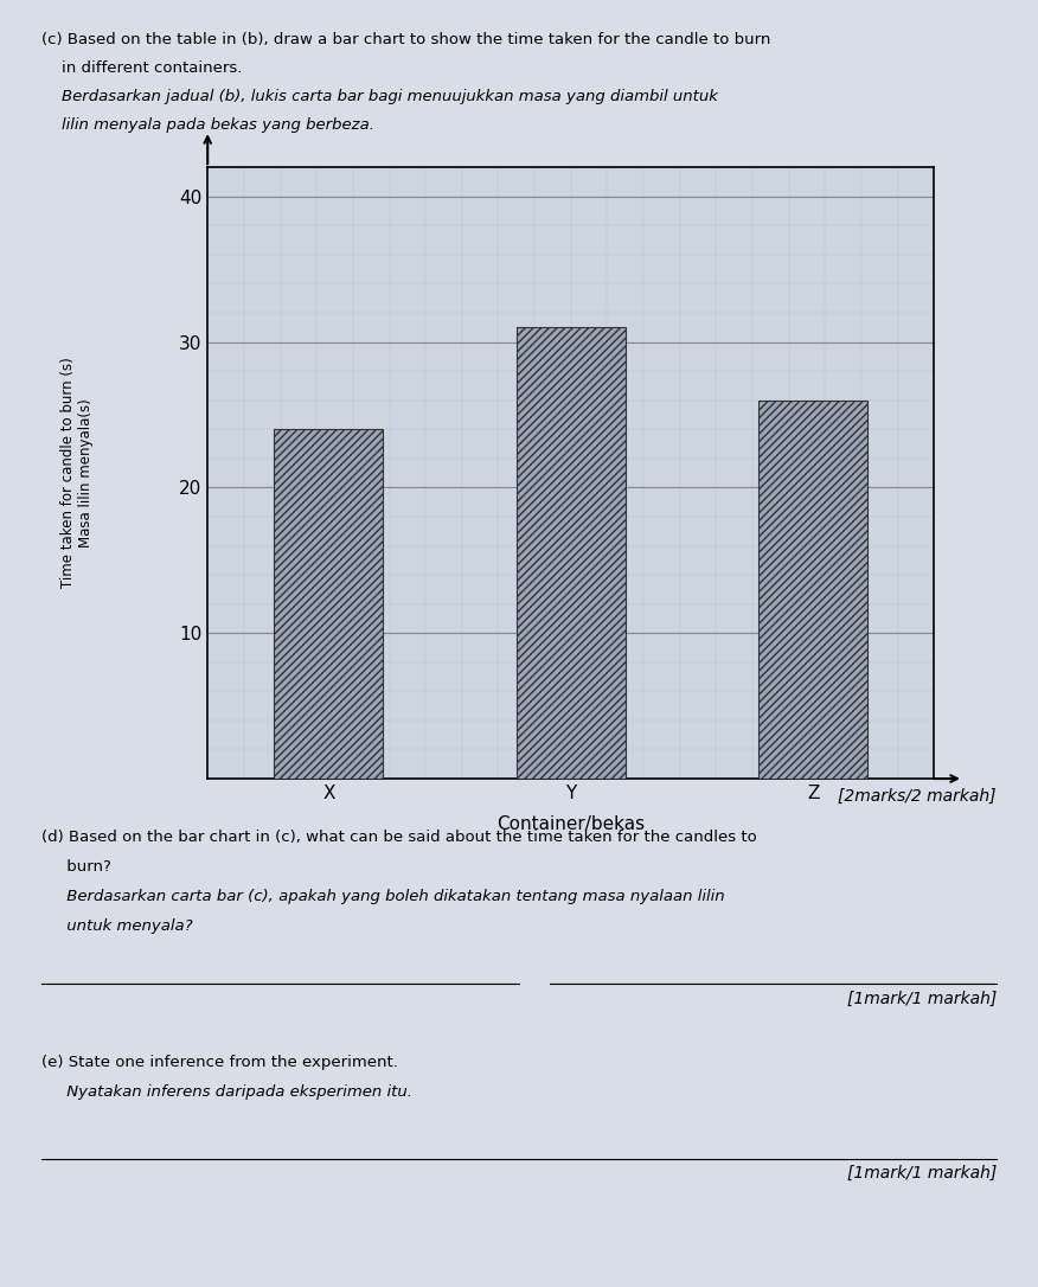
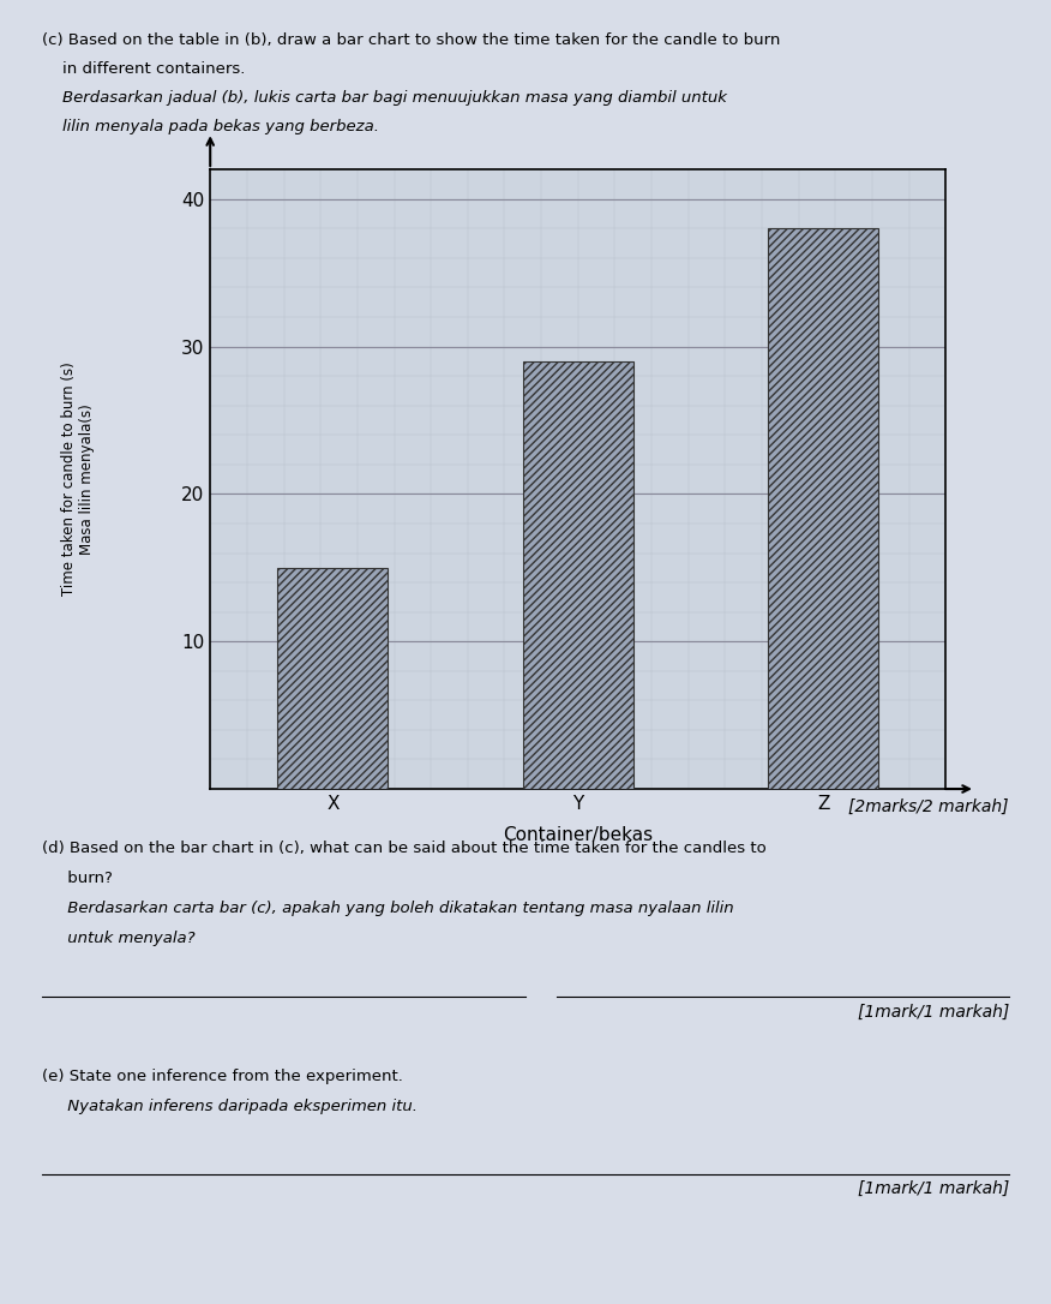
X: 24 -> 15
Y: 31 -> 29
Z: 26 -> 38
